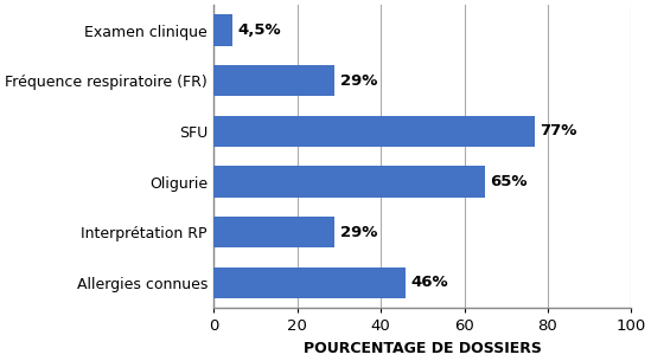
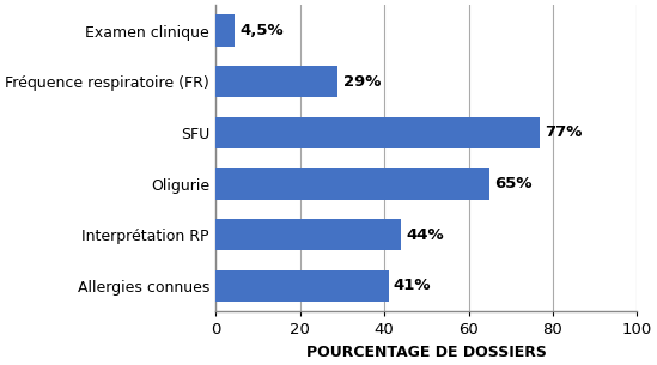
Interprétation RP: 29% -> 44%
Allergies connues: 46% -> 41%
